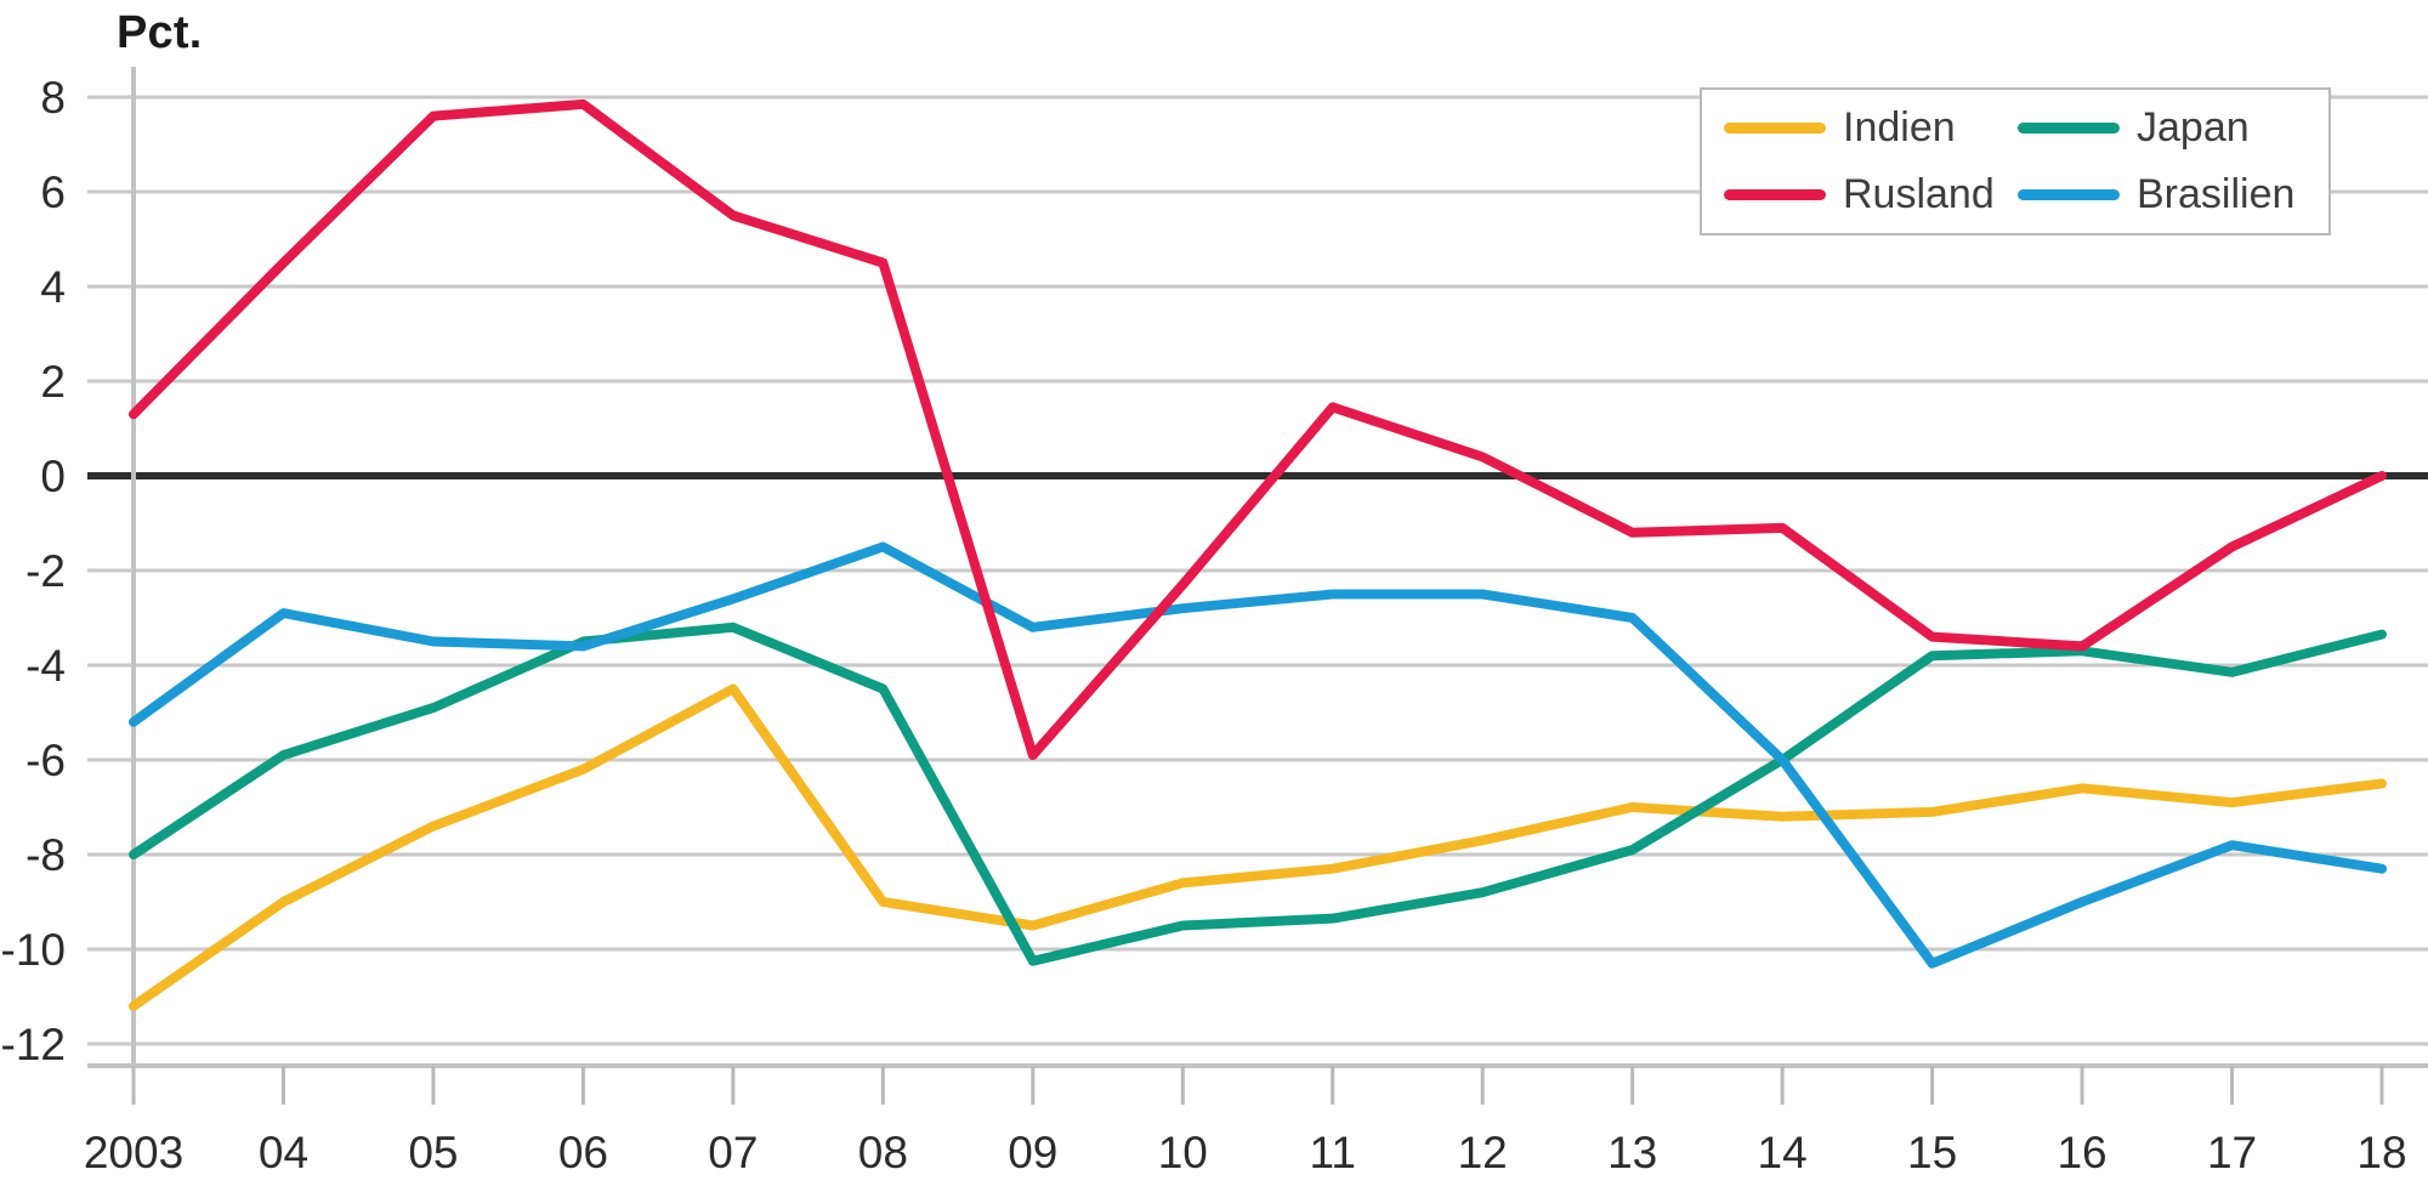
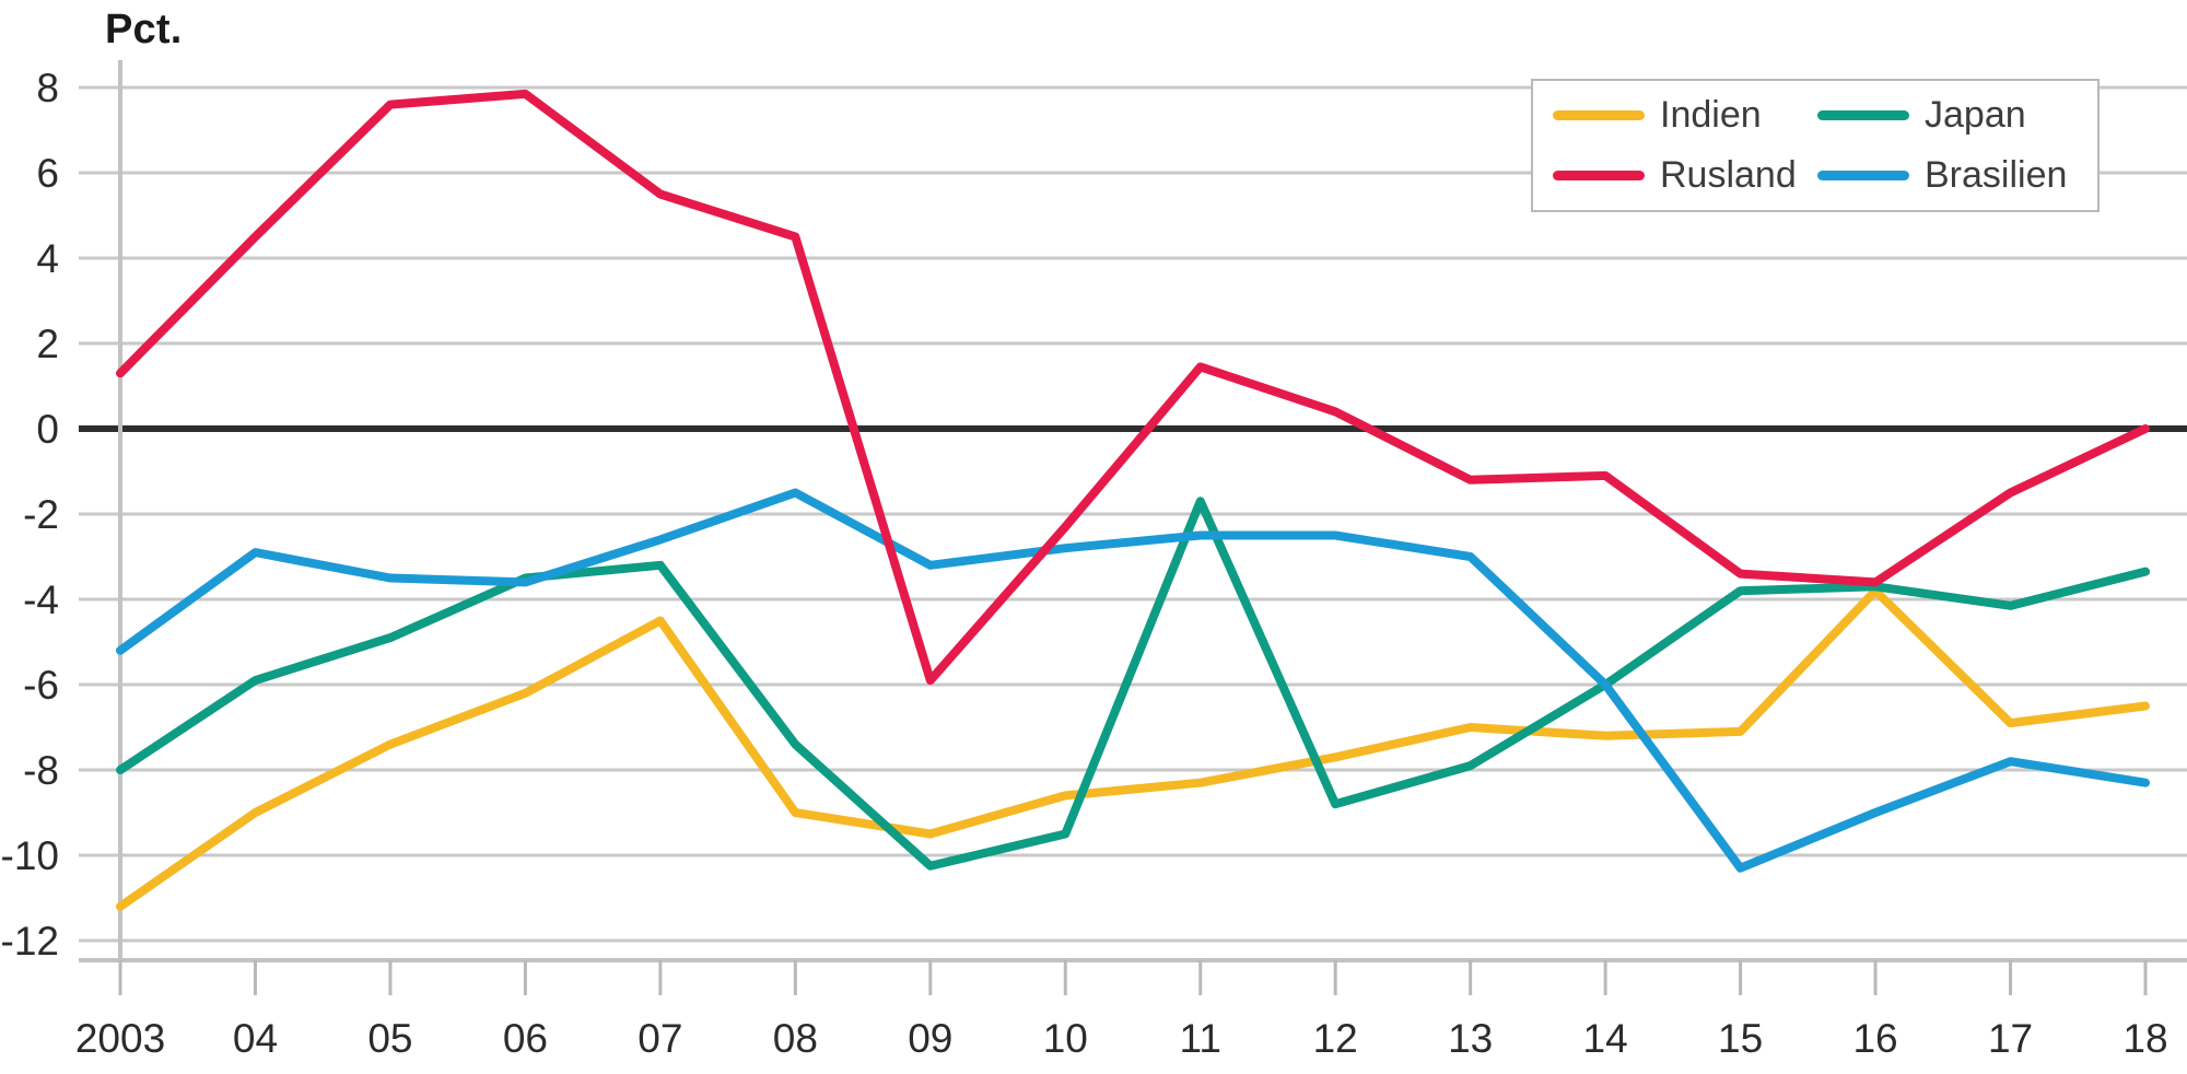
Japan/08: -4.5 -> -7.4
Japan/11: -9.3 -> -1.7
Indien/16: -6.6 -> -3.8
